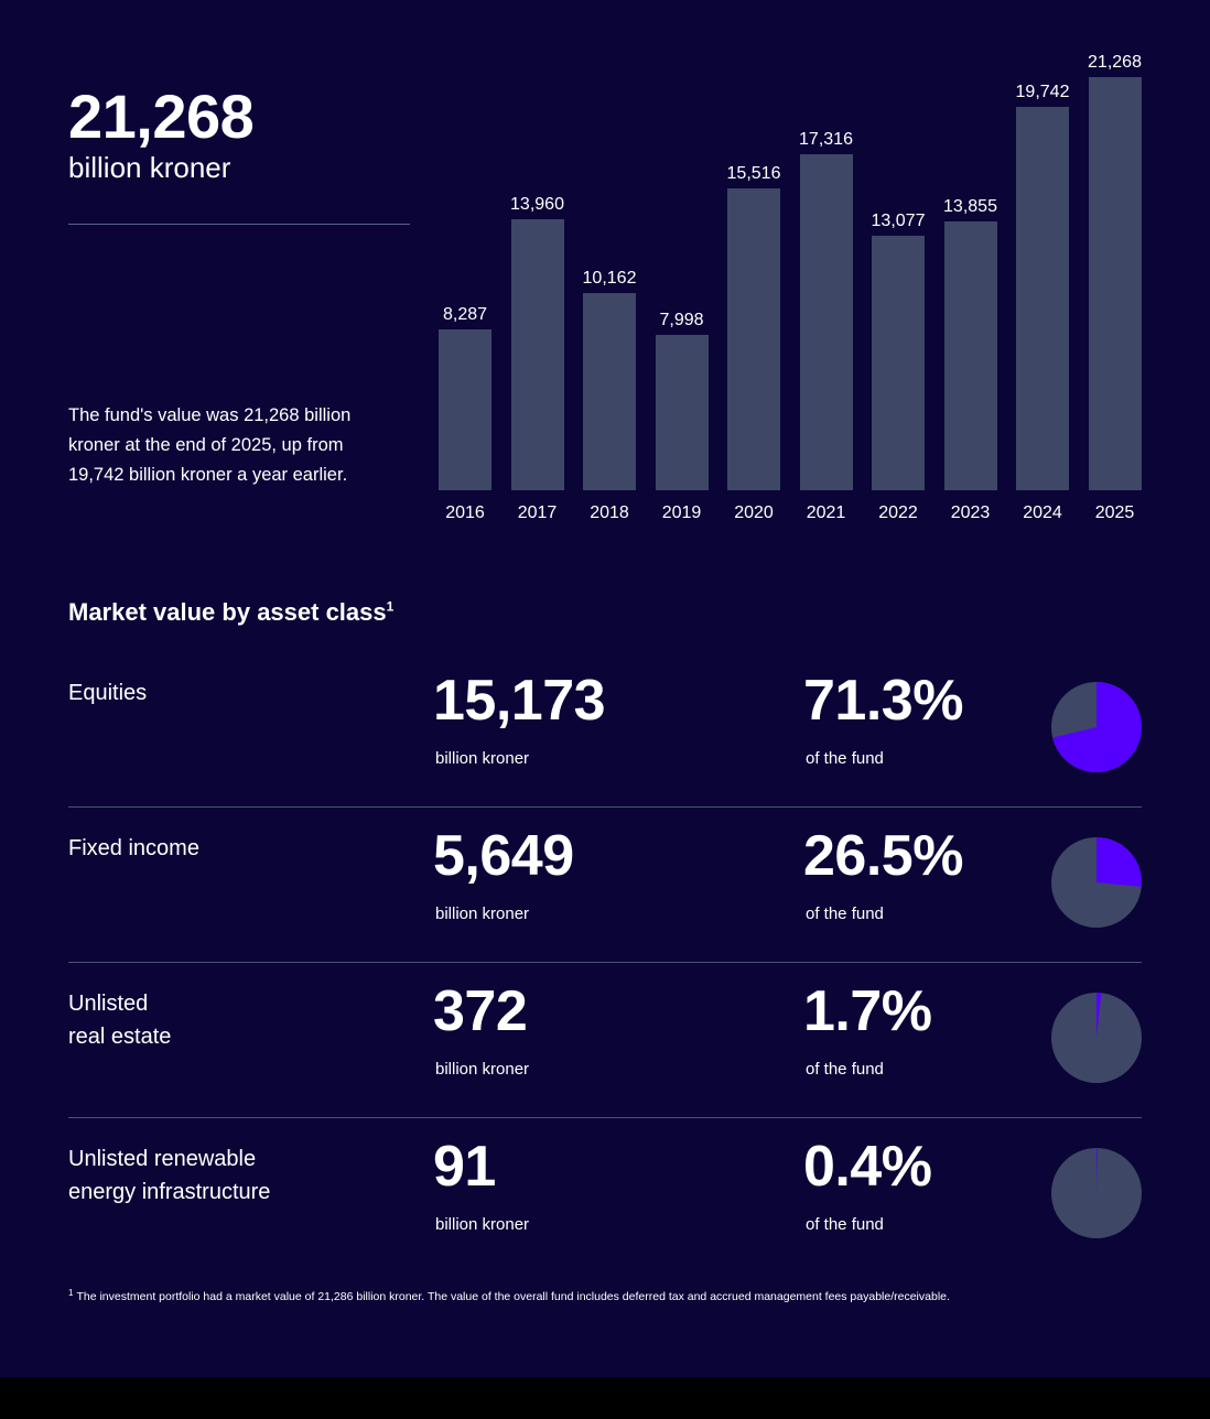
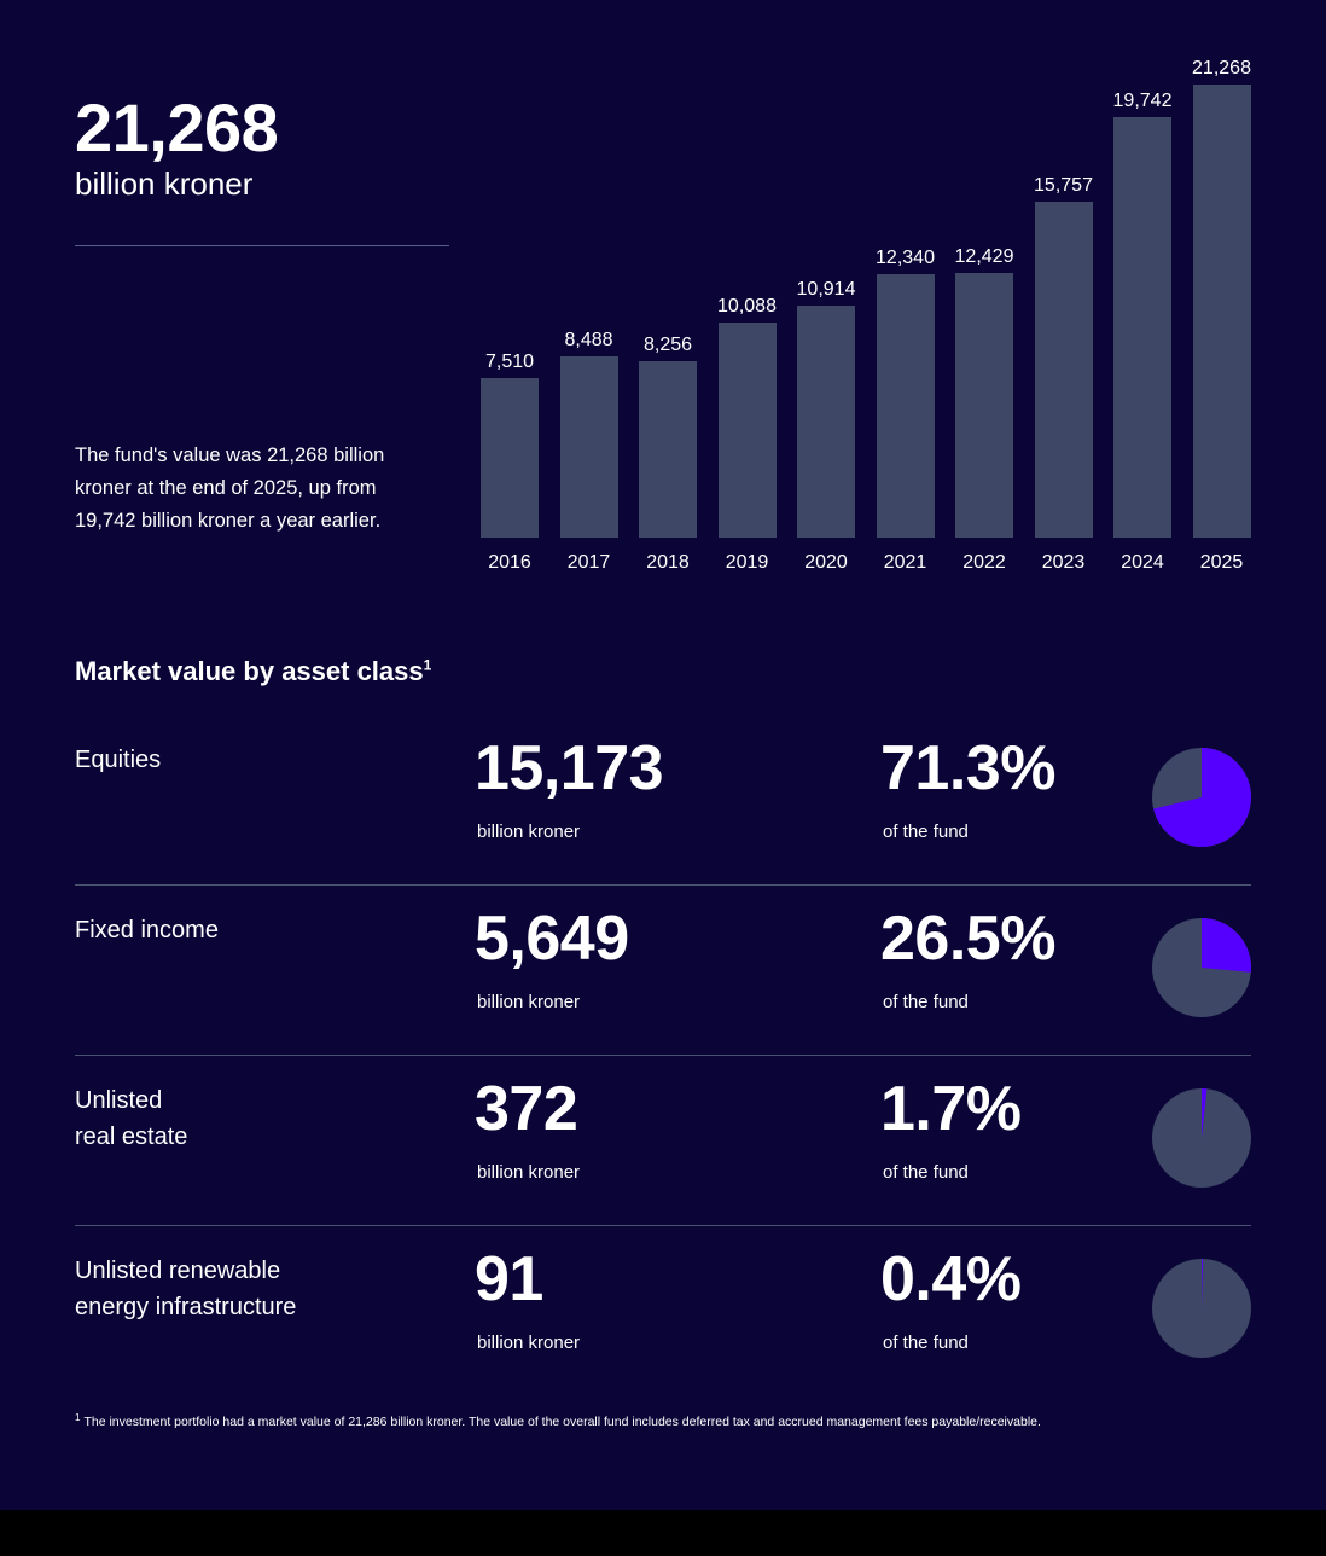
2016: 8,287 -> 7,510
2017: 13,960 -> 8,488
2018: 10,162 -> 8,256
2019: 7,998 -> 10,088
2020: 15,516 -> 10,914
2021: 17,316 -> 12,340
2022: 13,077 -> 12,429
2023: 13,855 -> 15,757
